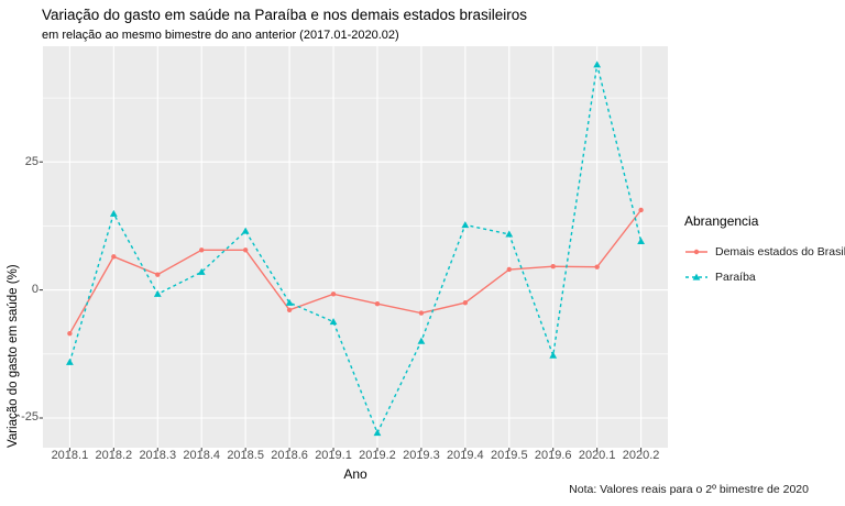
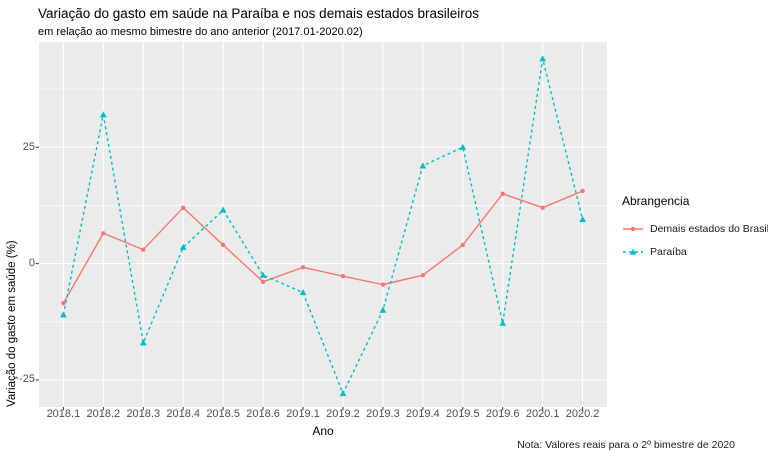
Paraíba/2018.1: -14 -> -11
Paraíba/2018.2: 15 -> 32
Paraíba/2018.3: -1 -> -17
Demais estados do Brasil/2018.4: 8 -> 12
Demais estados do Brasil/2018.5: 8 -> 4
Paraíba/2019.4: 13 -> 21
Paraíba/2019.5: 11 -> 25
Demais estados do Brasil/2019.6: 5 -> 15
Demais estados do Brasil/2020.1: 4 -> 12
